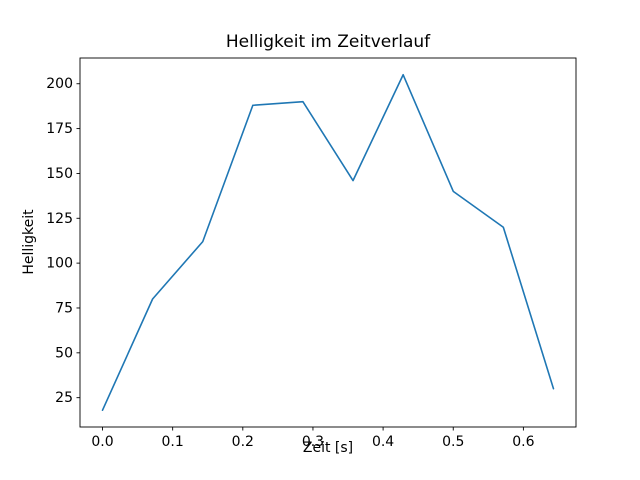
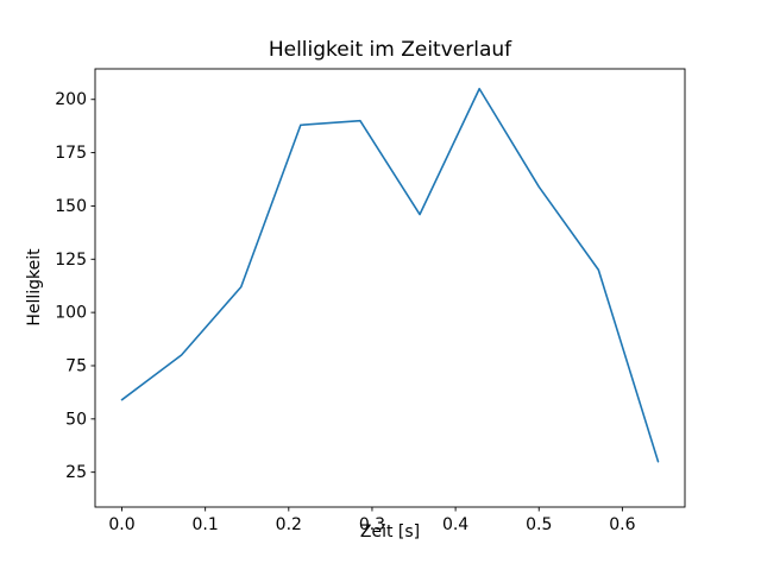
0.0: 18 -> 59
0.5: 140 -> 159
